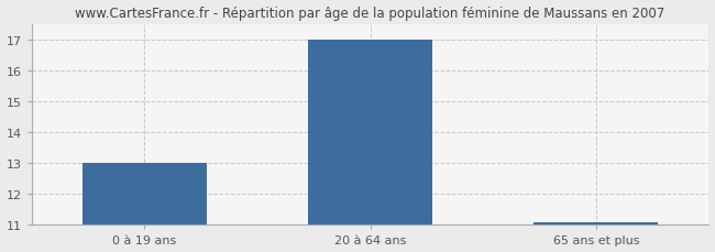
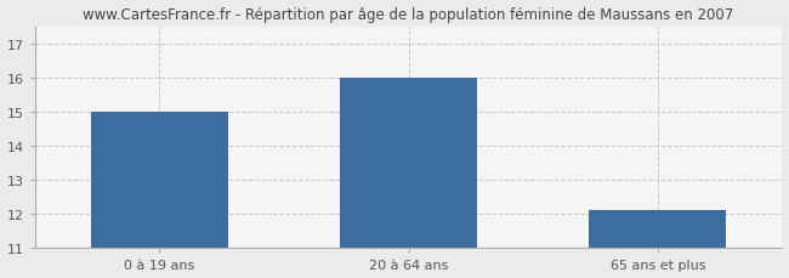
0 à 19 ans: 13.0 -> 15.0
20 à 64 ans: 17.0 -> 16.0
65 ans et plus: 11.1 -> 12.1
